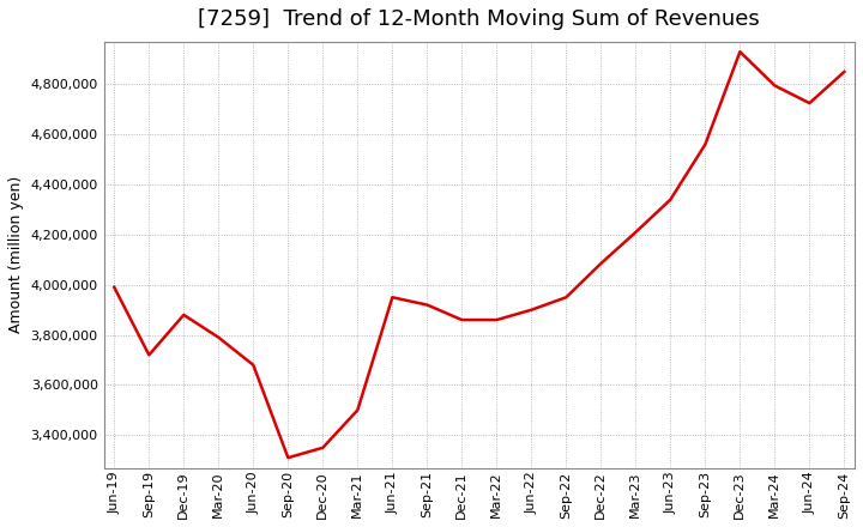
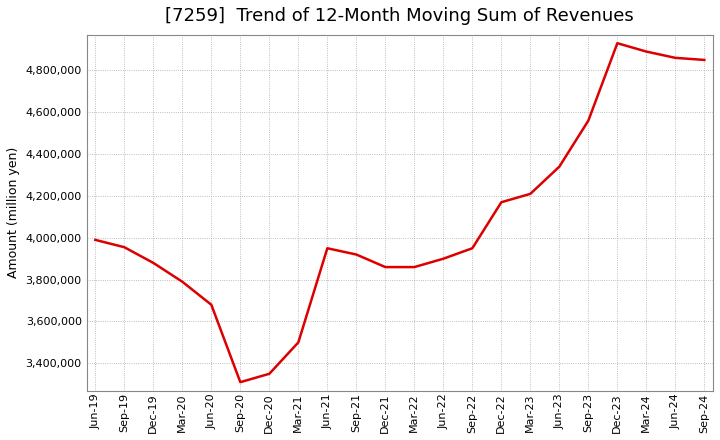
Sep-19: 3,720,000 -> 3,955,000
Dec-22: 4,085,000 -> 4,170,000
Mar-24: 4,795,000 -> 4,890,000
Jun-24: 4,725,000 -> 4,860,000
